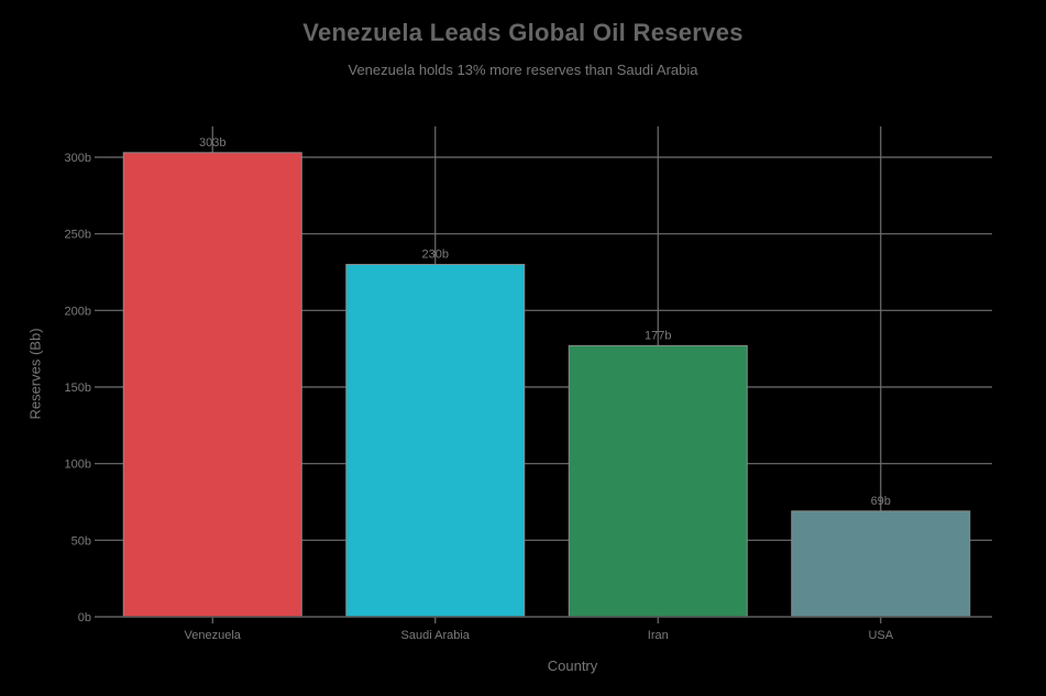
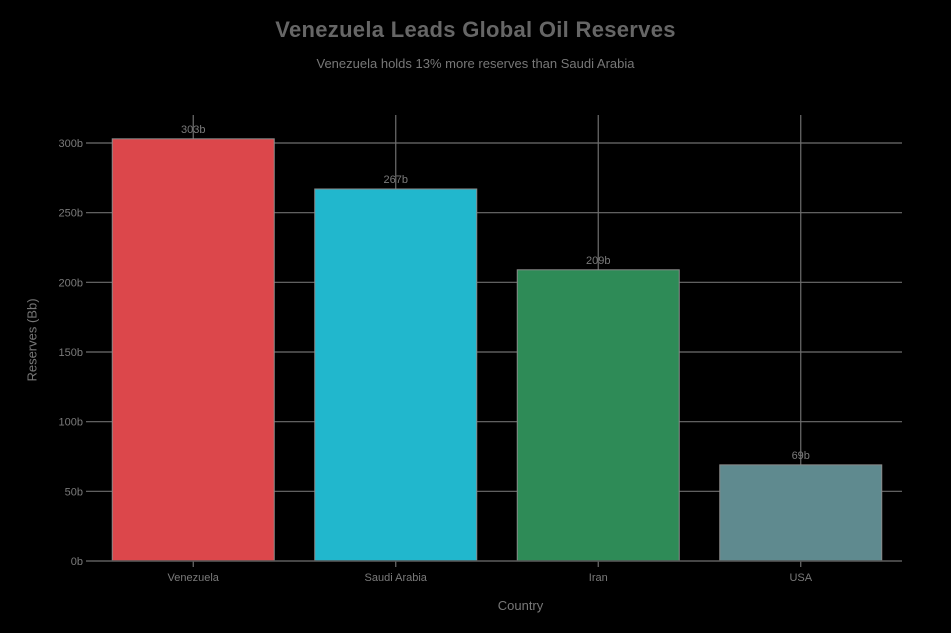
Saudi Arabia: 230b -> 267b
Iran: 177b -> 209b
